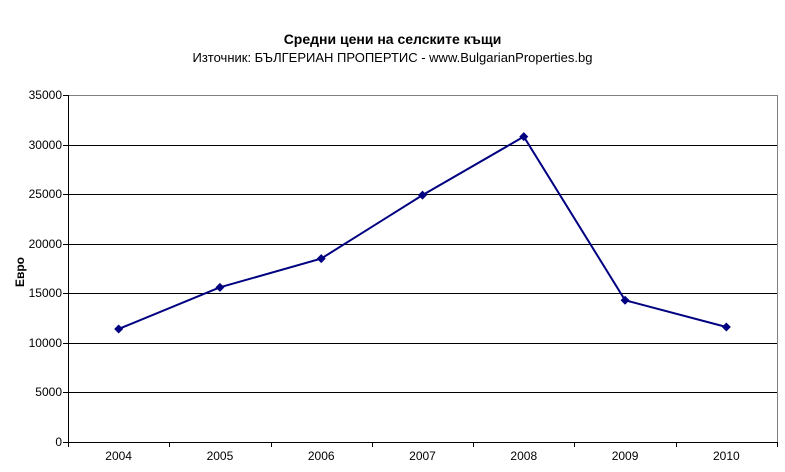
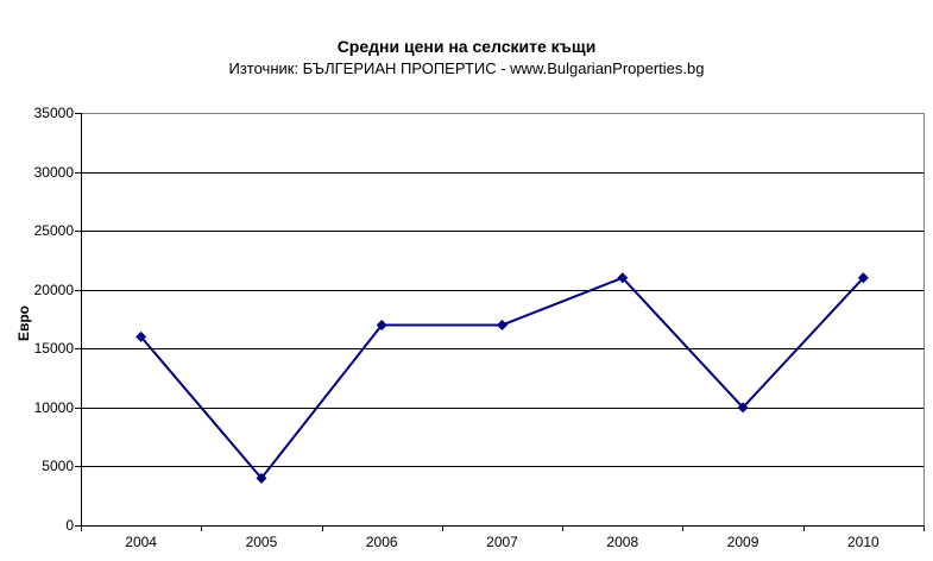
2004: 11000 -> 16000
2005: 16000 -> 4000
2006: 18000 -> 17000
2007: 25000 -> 17000
2008: 31000 -> 21000
2009: 14000 -> 10000
2010: 12000 -> 21000
